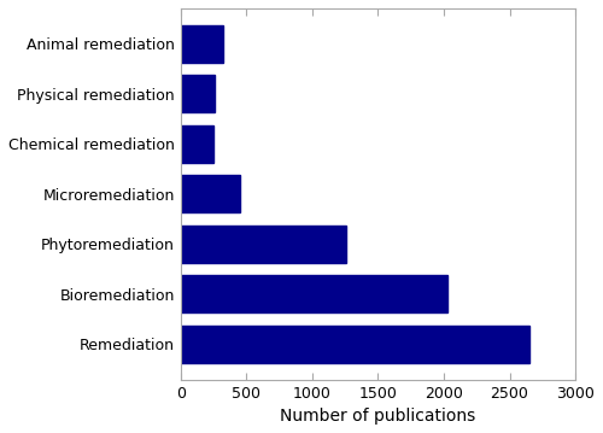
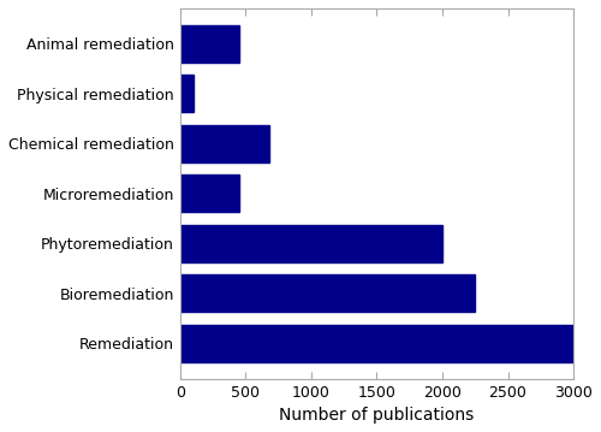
Animal remediation: 320 -> 450
Physical remediation: 260 -> 100
Chemical remediation: 250 -> 680
Phytoremediation: 1260 -> 2000
Bioremediation: 2030 -> 2250
Remediation: 2650 -> 3000
